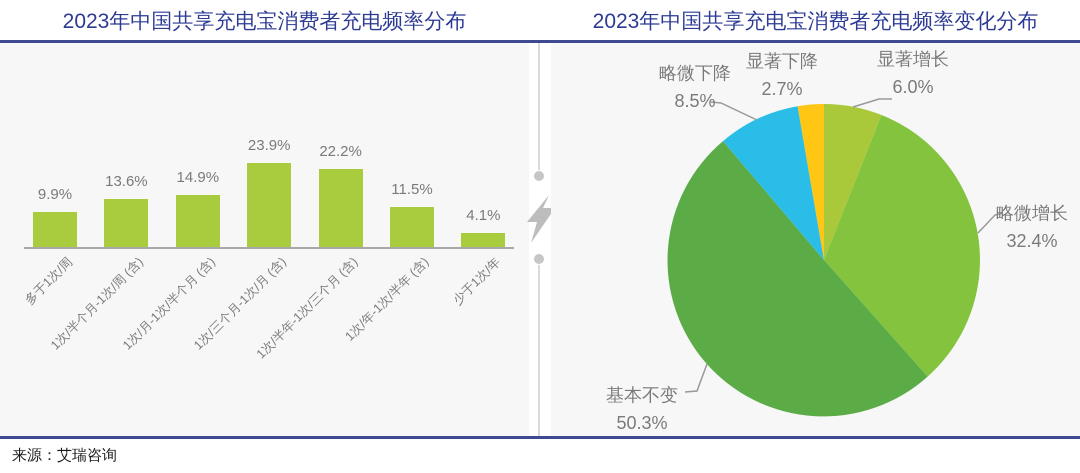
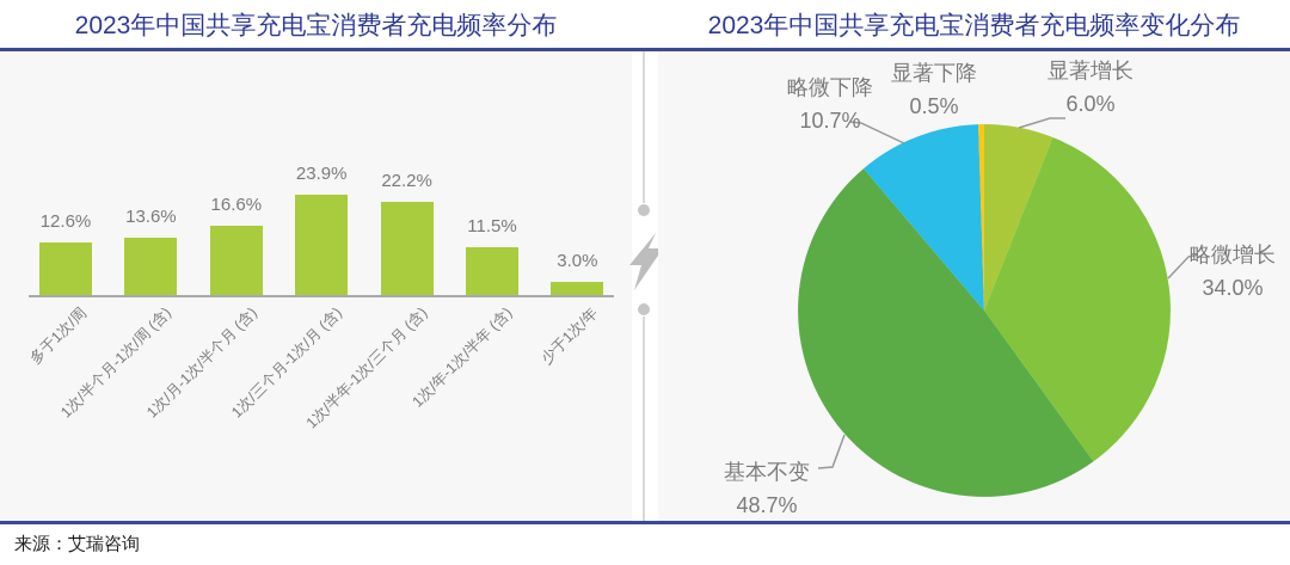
2023年中国共享充电宝消费者充电频率分布/多于1次/周: 9.9% -> 12.6%
2023年中国共享充电宝消费者充电频率分布/1次/月-1次/半个月 (含): 14.9% -> 16.6%
2023年中国共享充电宝消费者充电频率分布/少于1次/年: 4.1% -> 3.0%
2023年中国共享充电宝消费者充电频率变化分布/略微增长: 32.4% -> 34.0%
2023年中国共享充电宝消费者充电频率变化分布/基本不变: 50.3% -> 48.7%
2023年中国共享充电宝消费者充电频率变化分布/略微下降: 8.5% -> 10.7%
2023年中国共享充电宝消费者充电频率变化分布/显著下降: 2.7% -> 0.5%
